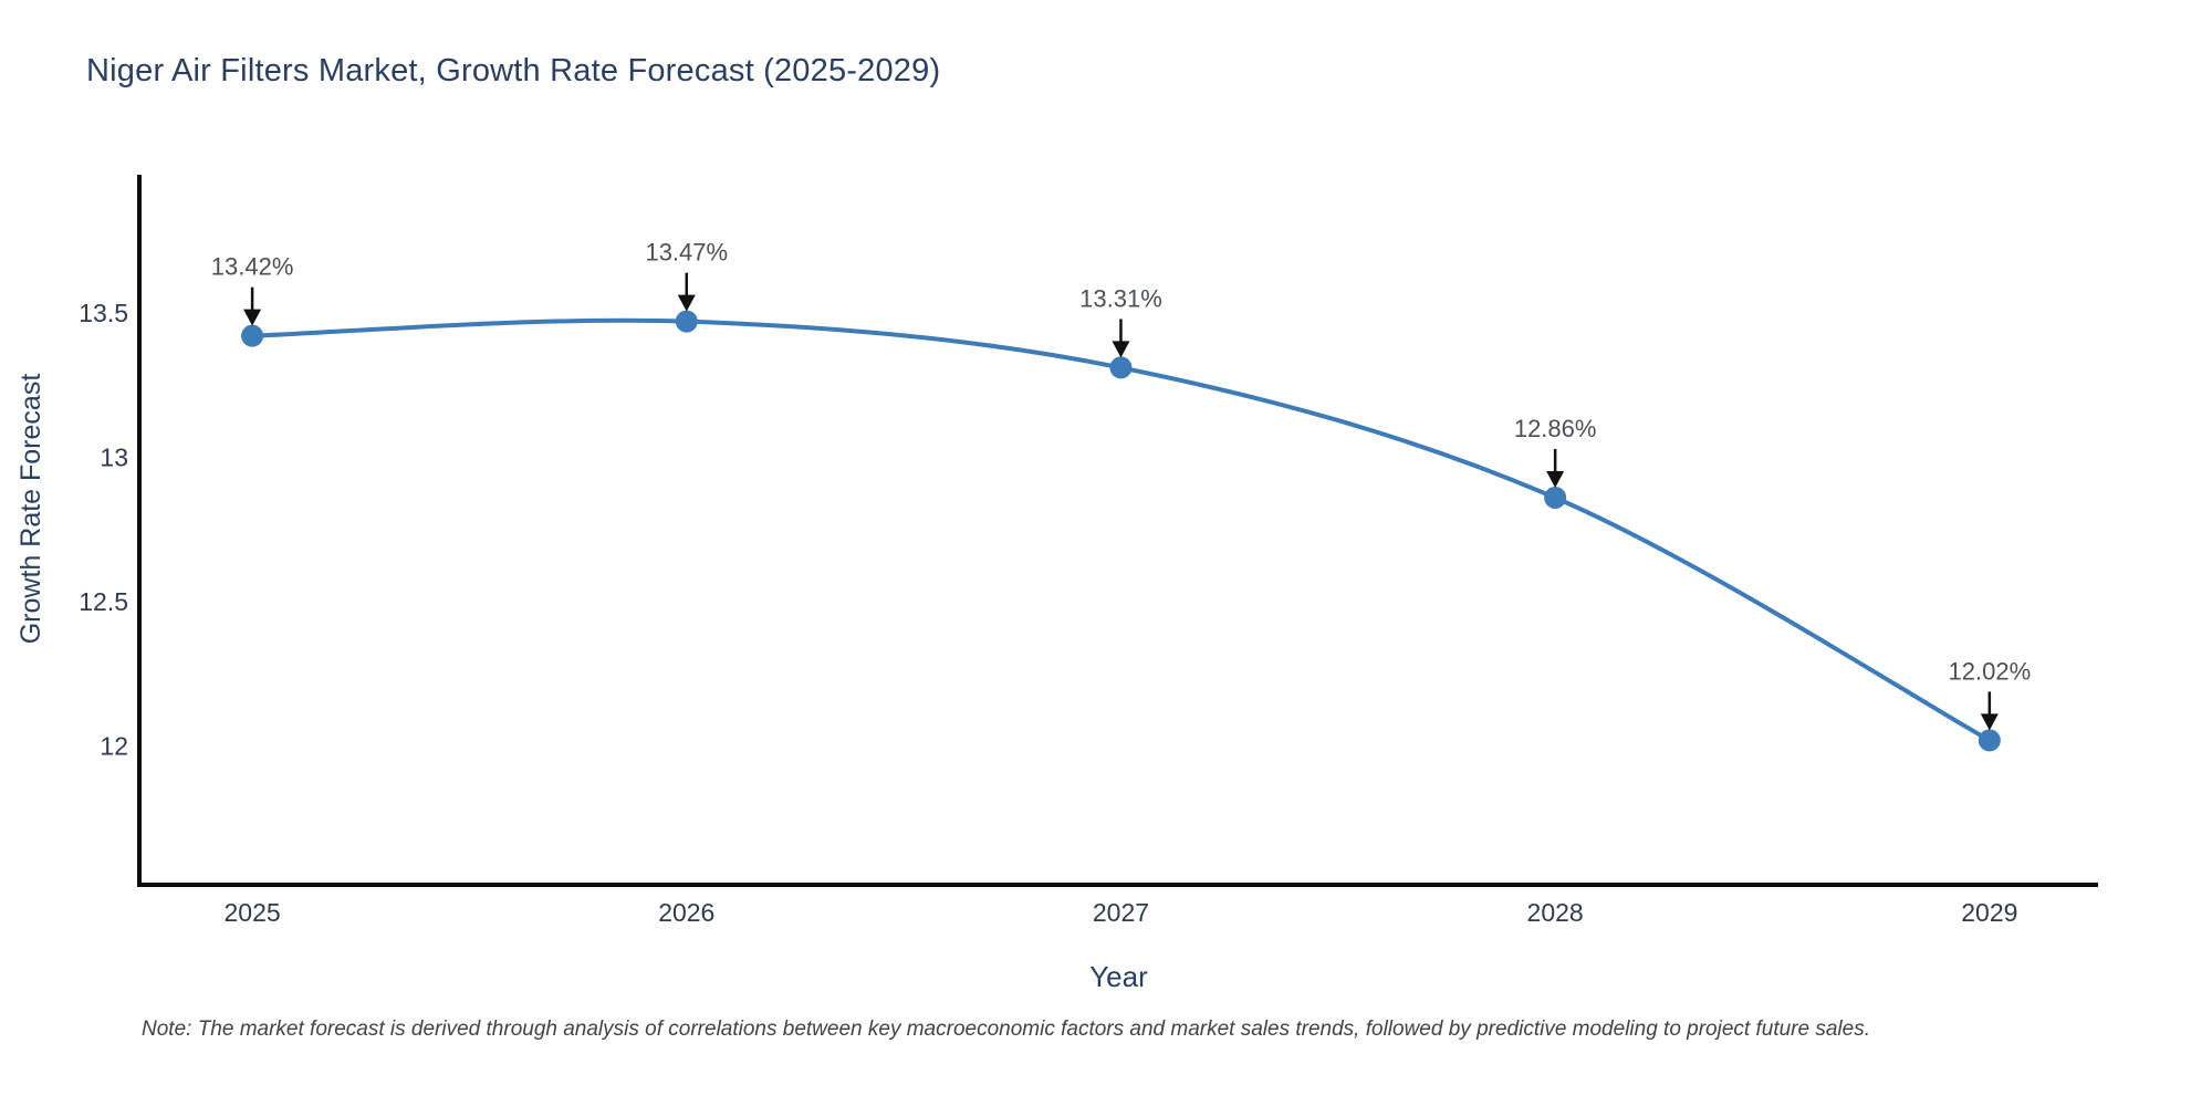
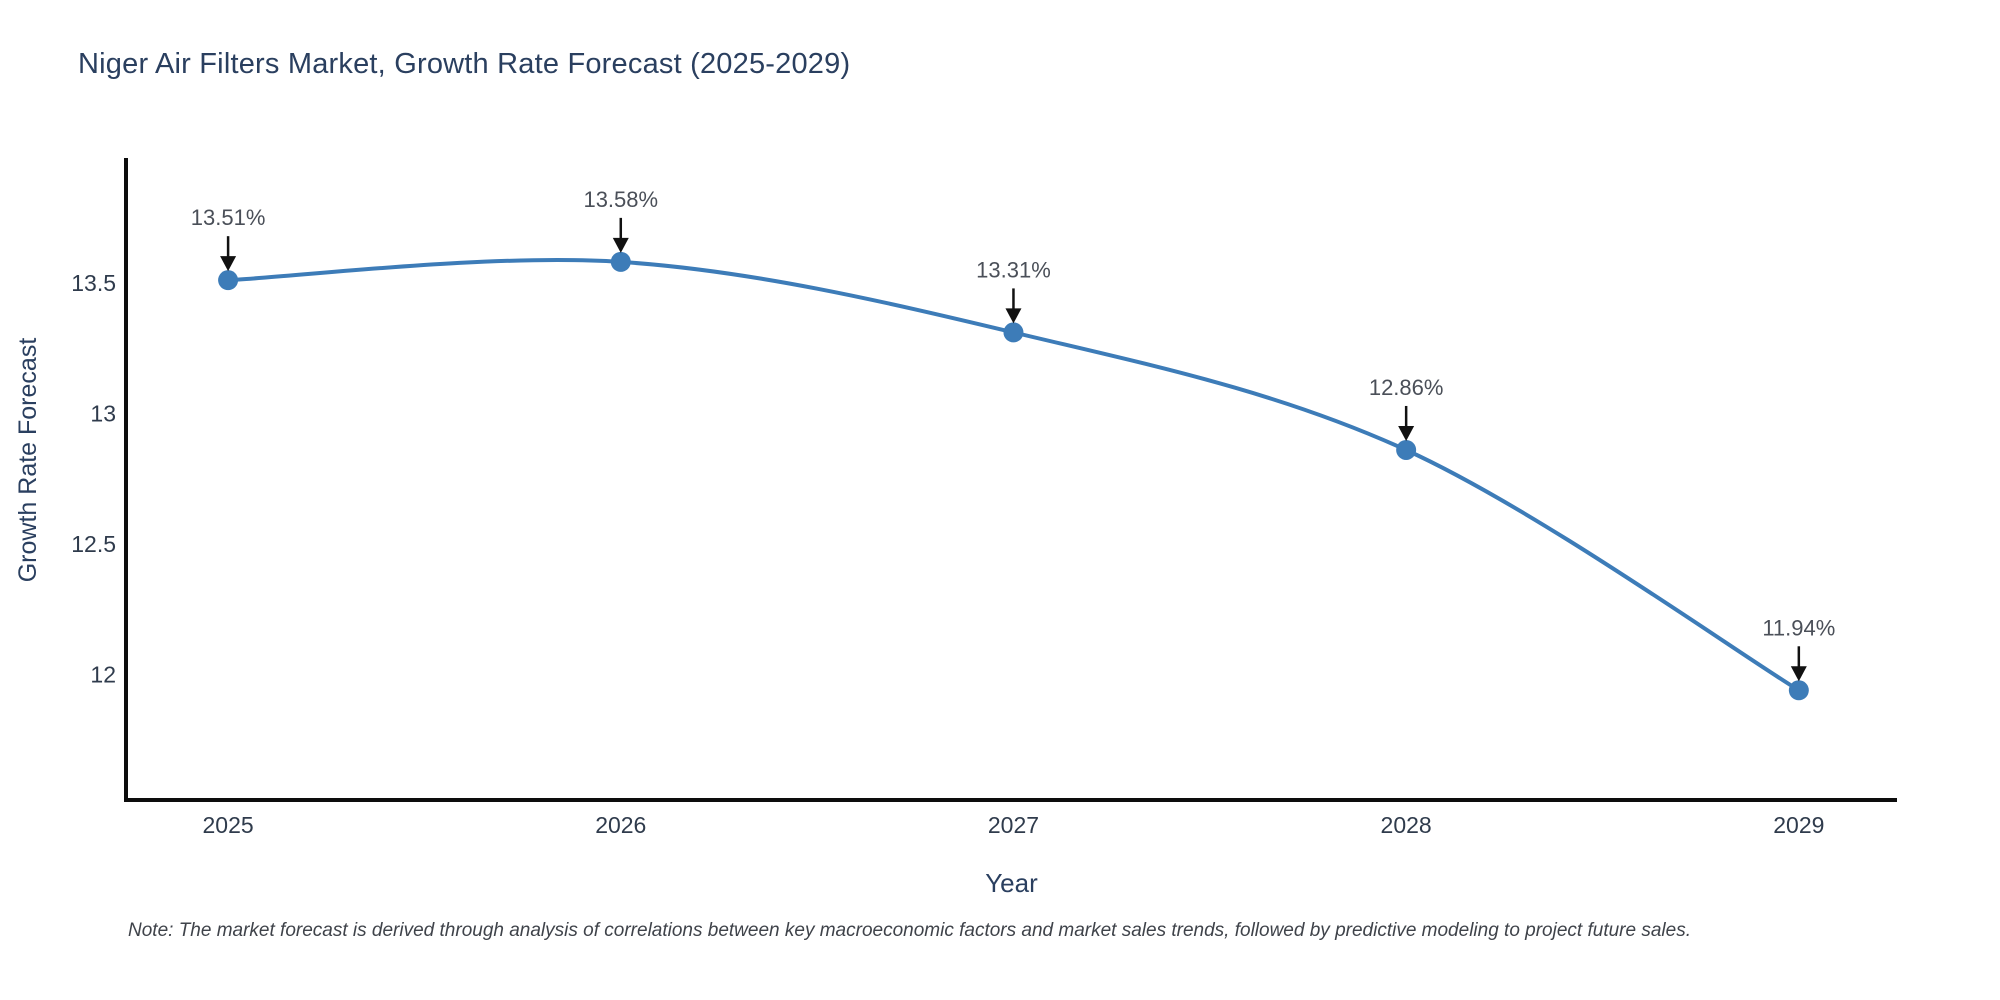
2025: 13.42% -> 13.51%
2026: 13.47% -> 13.58%
2029: 12.02% -> 11.94%
